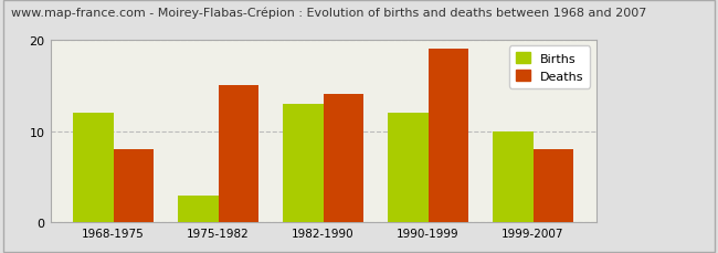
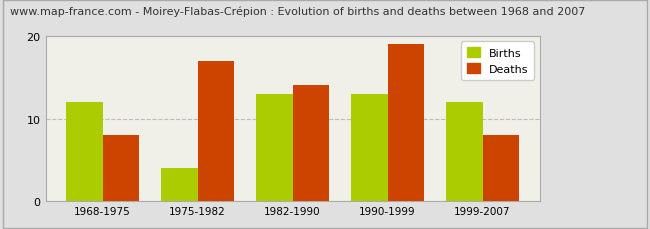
Births/1975-1982: 3 -> 4
Deaths/1975-1982: 15 -> 17
Births/1990-1999: 12 -> 13
Births/1999-2007: 10 -> 12
